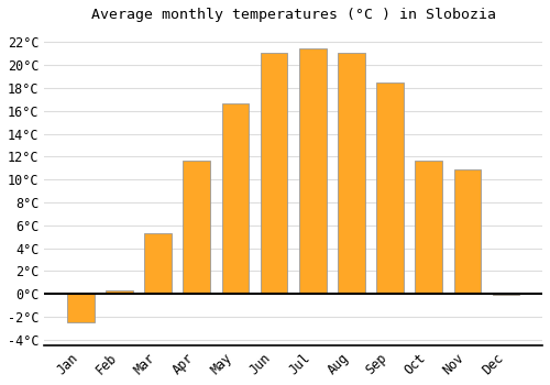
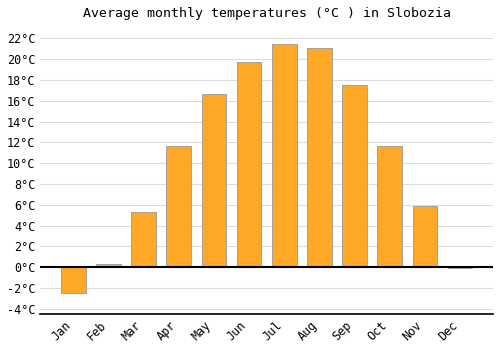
Jun: 21.1°C -> 19.7°C
Sep: 18.5°C -> 17.5°C
Nov: 10.9°C -> 5.9°C
